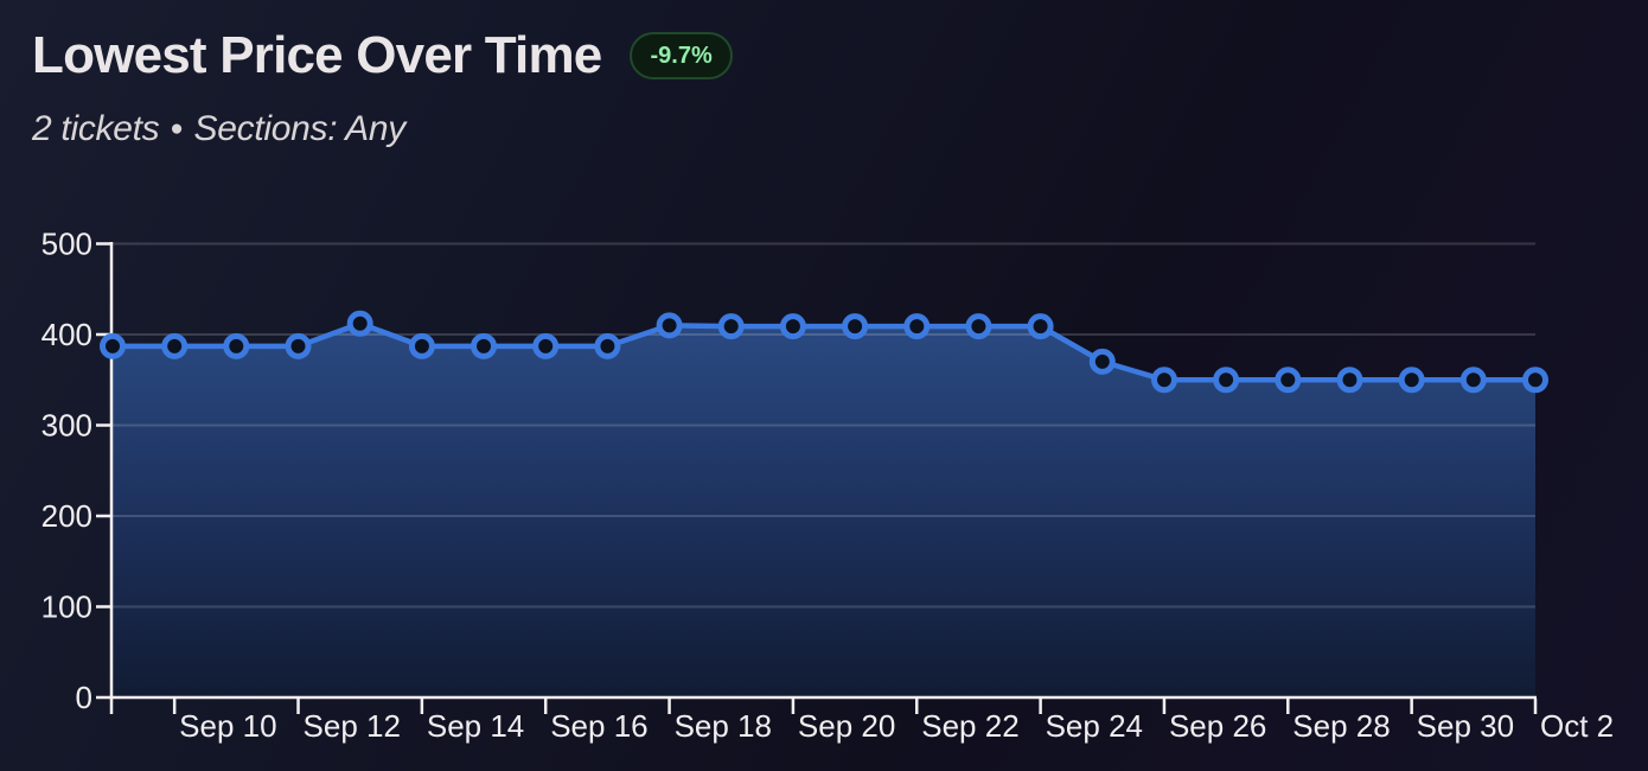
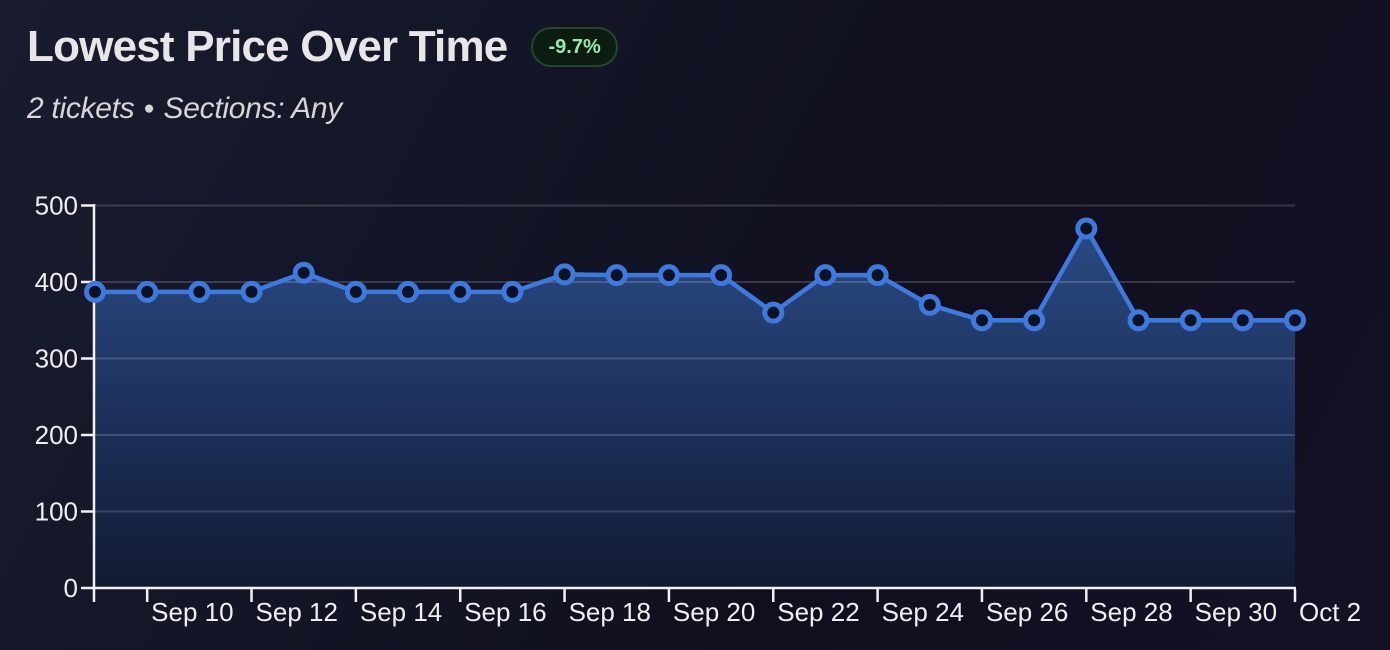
Sep 22: 410 -> 360
Sep 28: 350 -> 470
